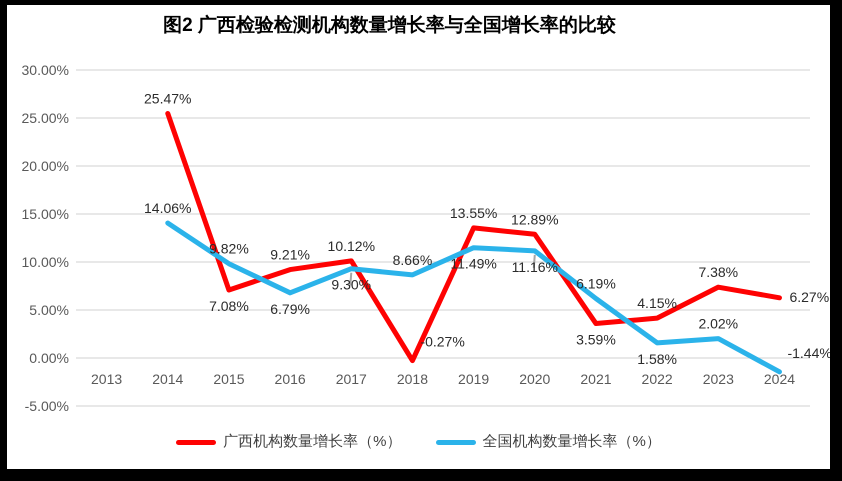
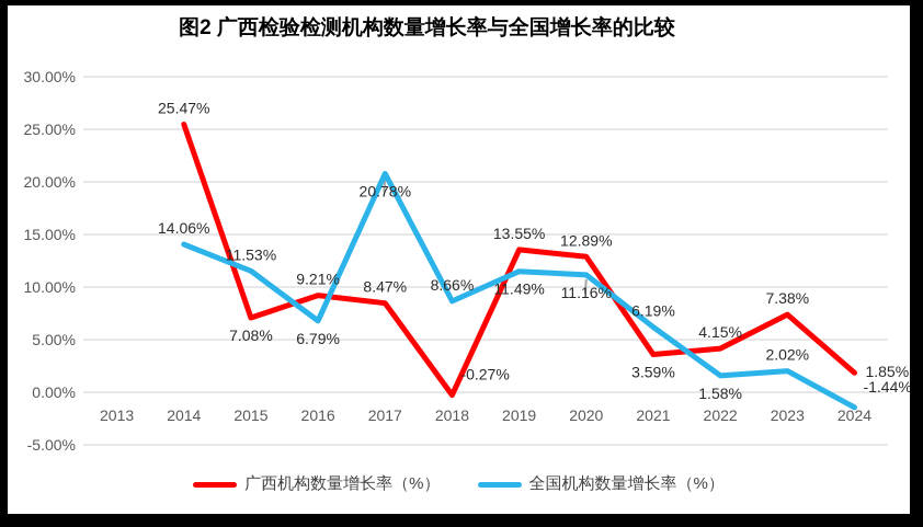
全国机构数量增长率（%）/2015: 9.82% -> 11.53%
广西机构数量增长率（%）/2017: 10.12% -> 8.47%
全国机构数量增长率（%）/2017: 9.30% -> 20.78%
广西机构数量增长率（%）/2024: 6.27% -> 1.85%
